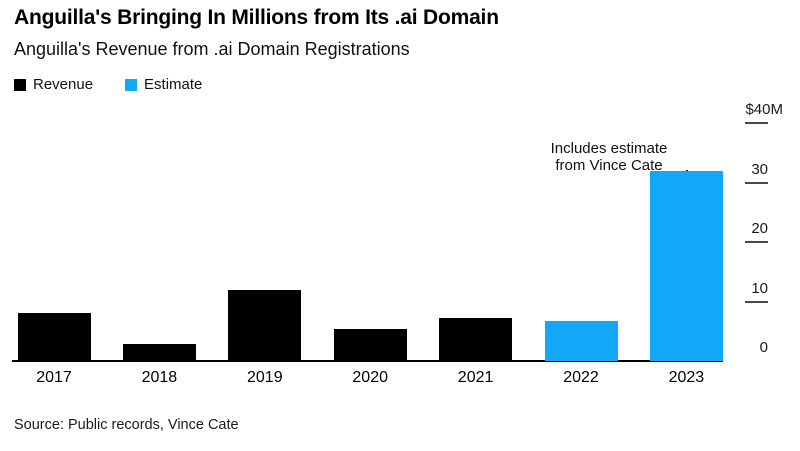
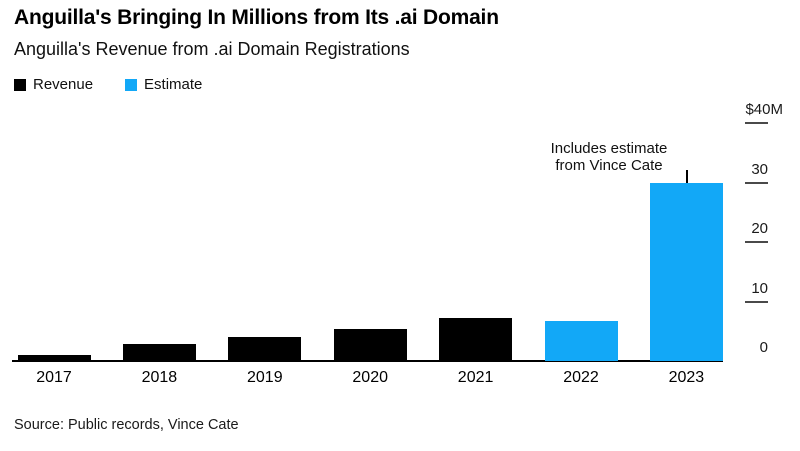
Revenue/2017: 8 -> 1
Revenue/2019: 12 -> 4
Estimate/2023: 32 -> 30
